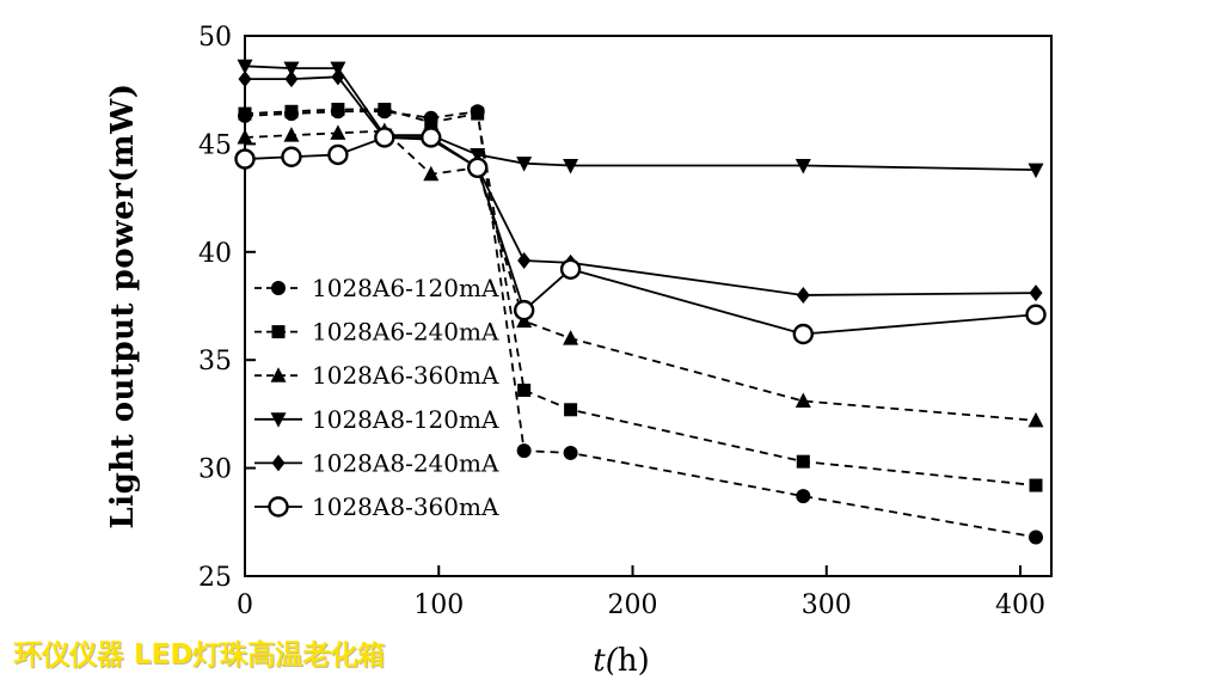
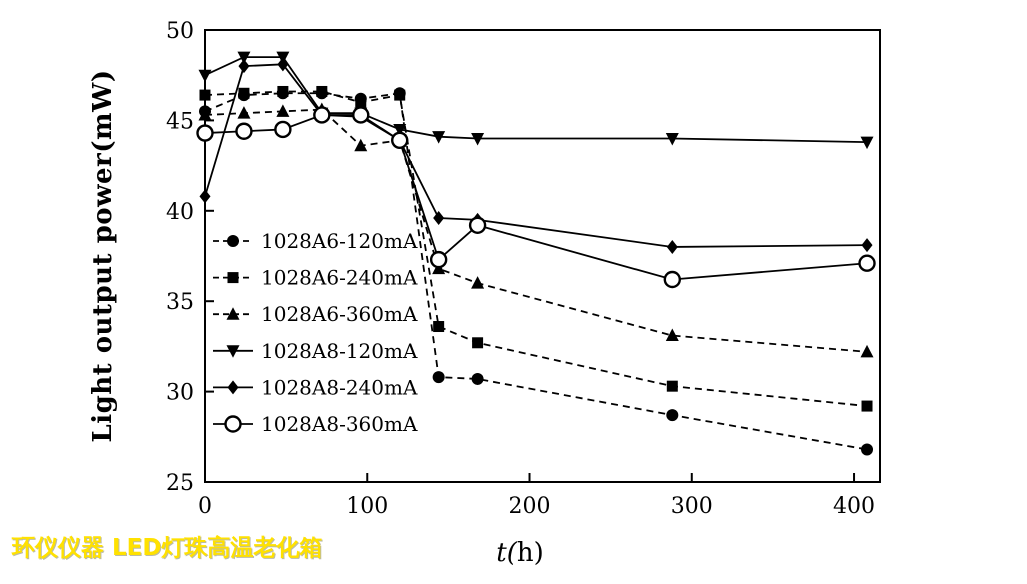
1028A6-120mA/0: 46.3 -> 45.5
1028A8-120mA/0: 48.6 -> 47.5
1028A8-240mA/0: 48.0 -> 40.8
